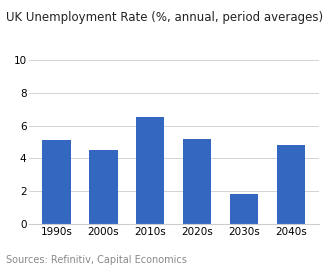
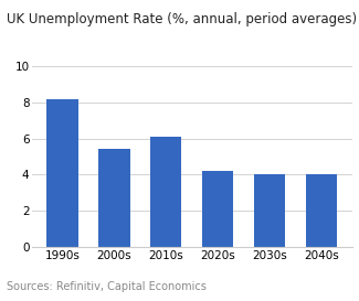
1990s: 5.1 -> 8.2
2000s: 4.5 -> 5.4
2010s: 6.5 -> 6.1
2020s: 5.2 -> 4.2
2030s: 1.8 -> 4.0
2040s: 4.8 -> 4.0
